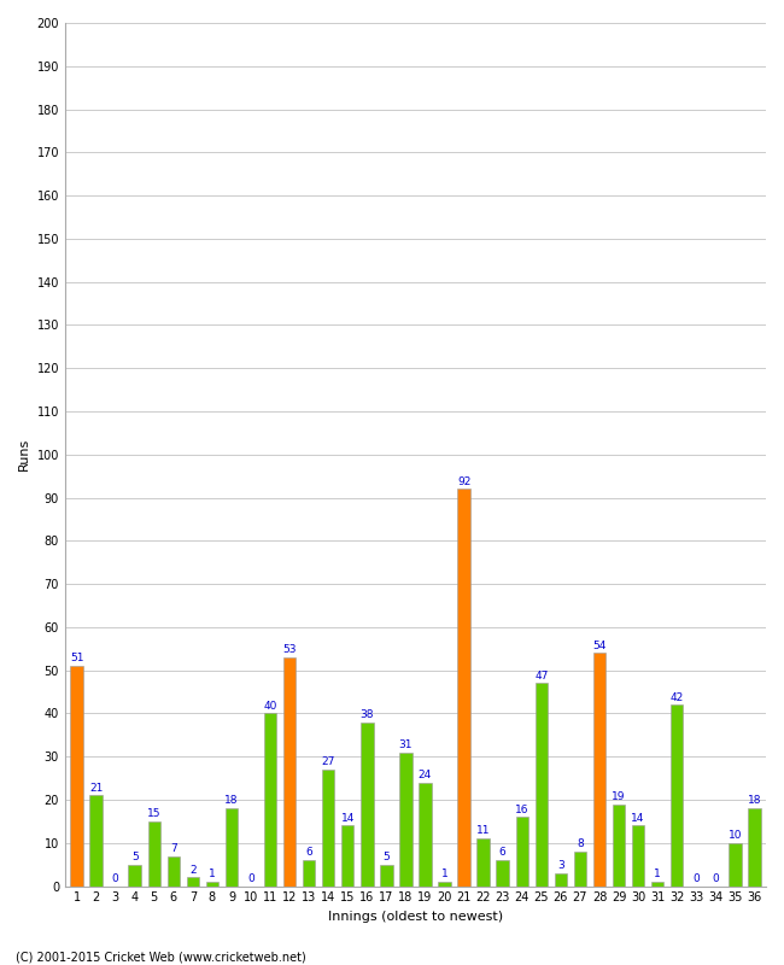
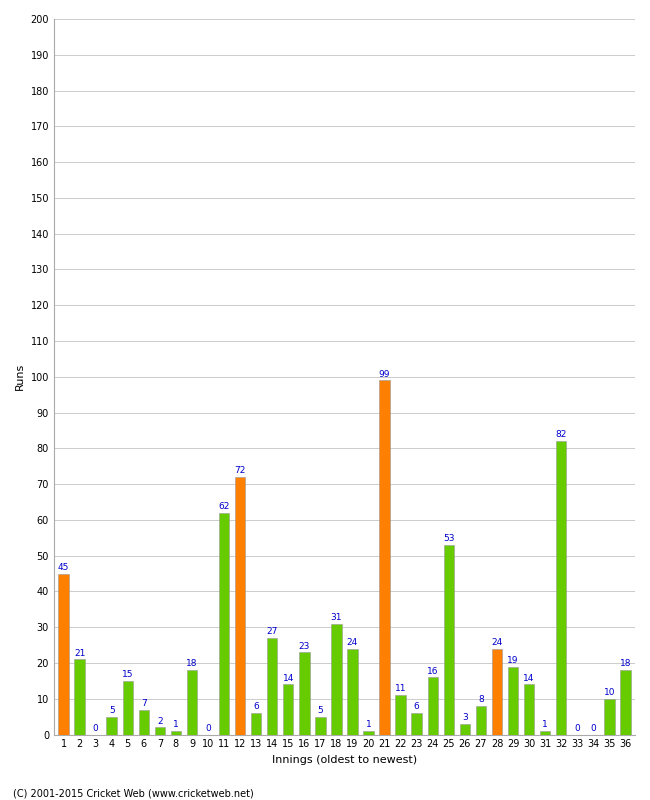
1: 51 -> 45
11: 40 -> 62
12: 53 -> 72
16: 38 -> 23
21: 92 -> 99
25: 47 -> 53
28: 54 -> 24
32: 42 -> 82
